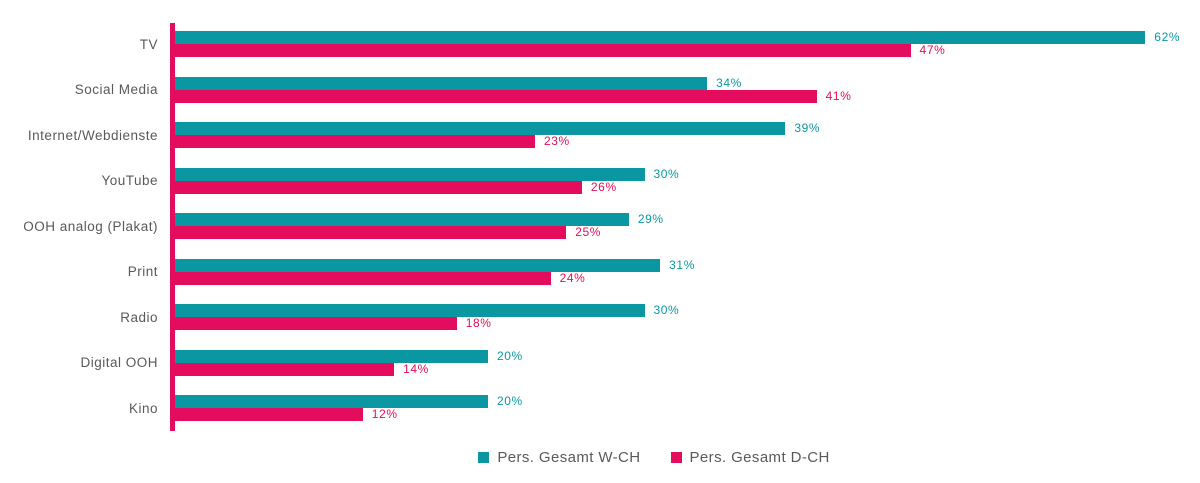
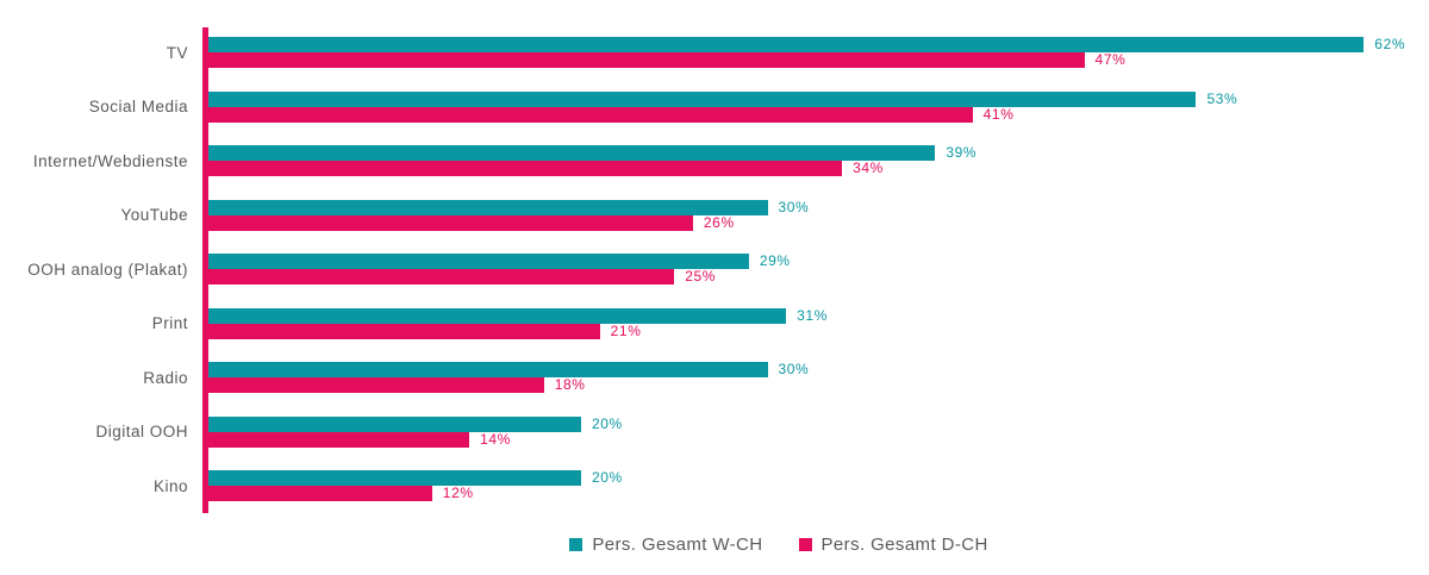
Pers. Gesamt W-CH/Social Media: 34% -> 53%
Pers. Gesamt D-CH/Internet/Webdienste: 23% -> 34%
Pers. Gesamt D-CH/Print: 24% -> 21%
